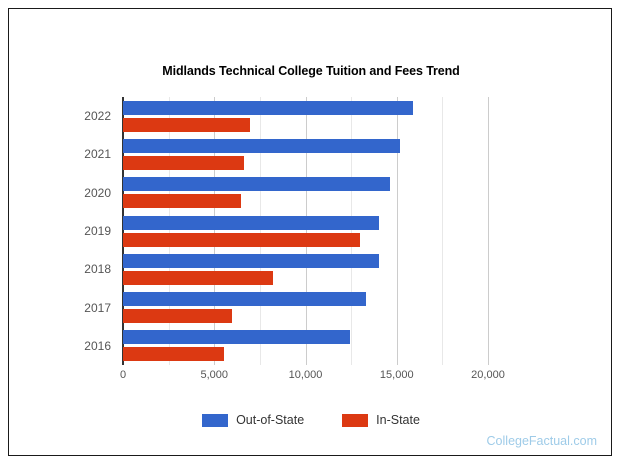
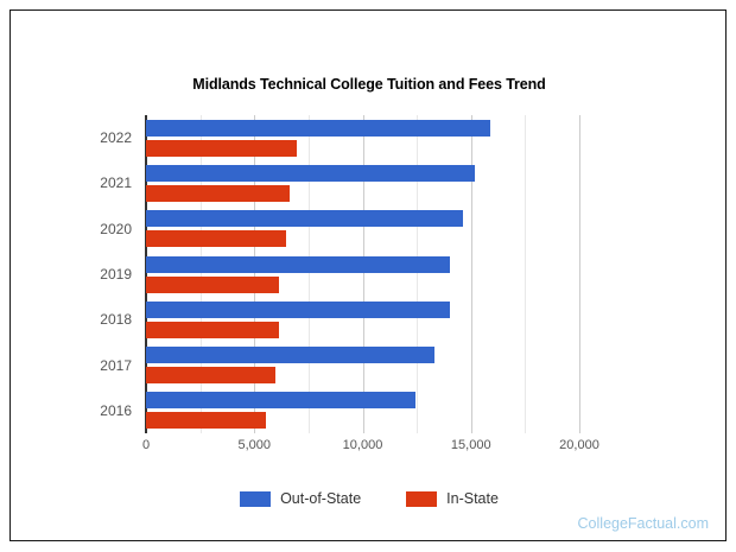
In-State/2019: 13000 -> 6100
In-State/2018: 8200 -> 6100
